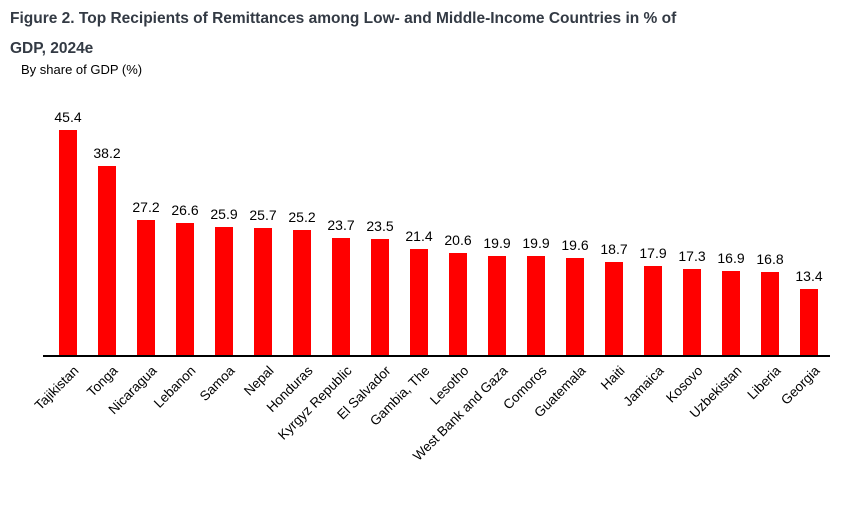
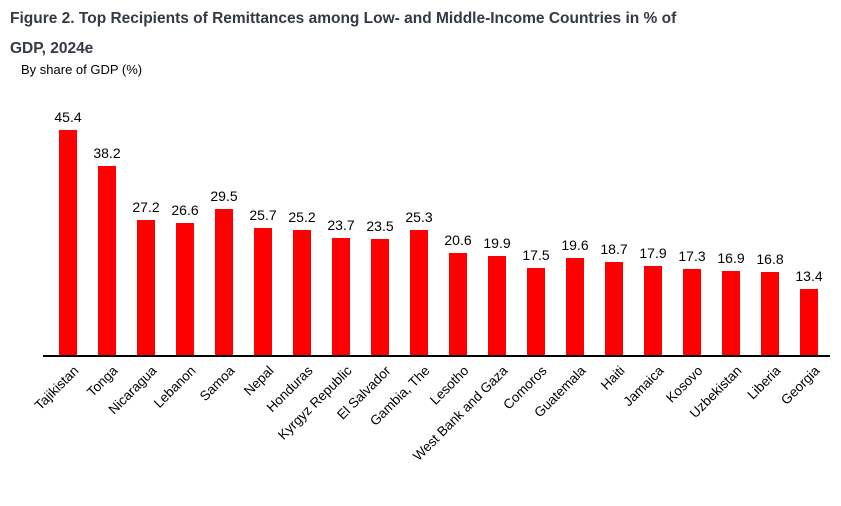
Samoa: 25.9 -> 29.5
Gambia, The: 21.4 -> 25.3
Comoros: 19.9 -> 17.5
